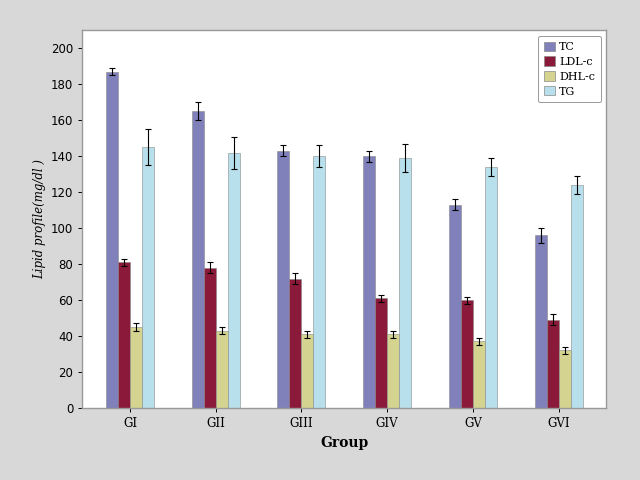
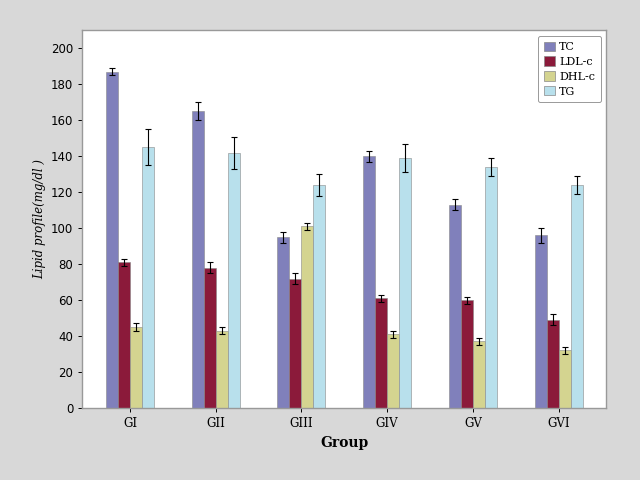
TC/GIII: 143 -> 95
DHL-c/GIII: 41 -> 101
TG/GIII: 140 -> 124
